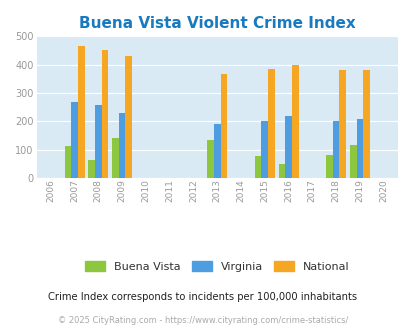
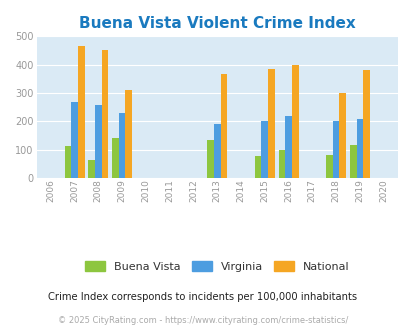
National/2009: 432 -> 310
Buena Vista/2016: 51 -> 100
National/2018: 381 -> 300
